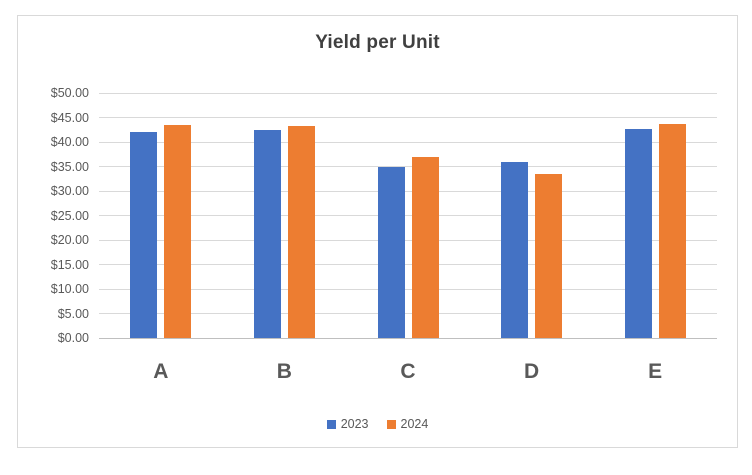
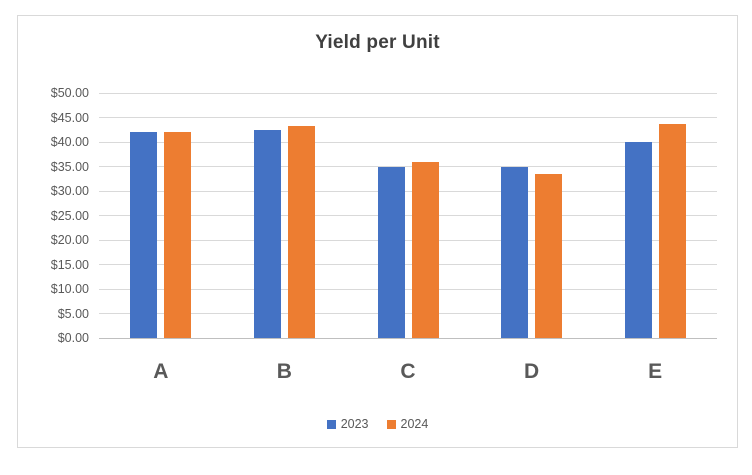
2024/A: $44 -> $42
2024/C: $37 -> $36
2023/D: $36 -> $35
2023/E: $43 -> $40
